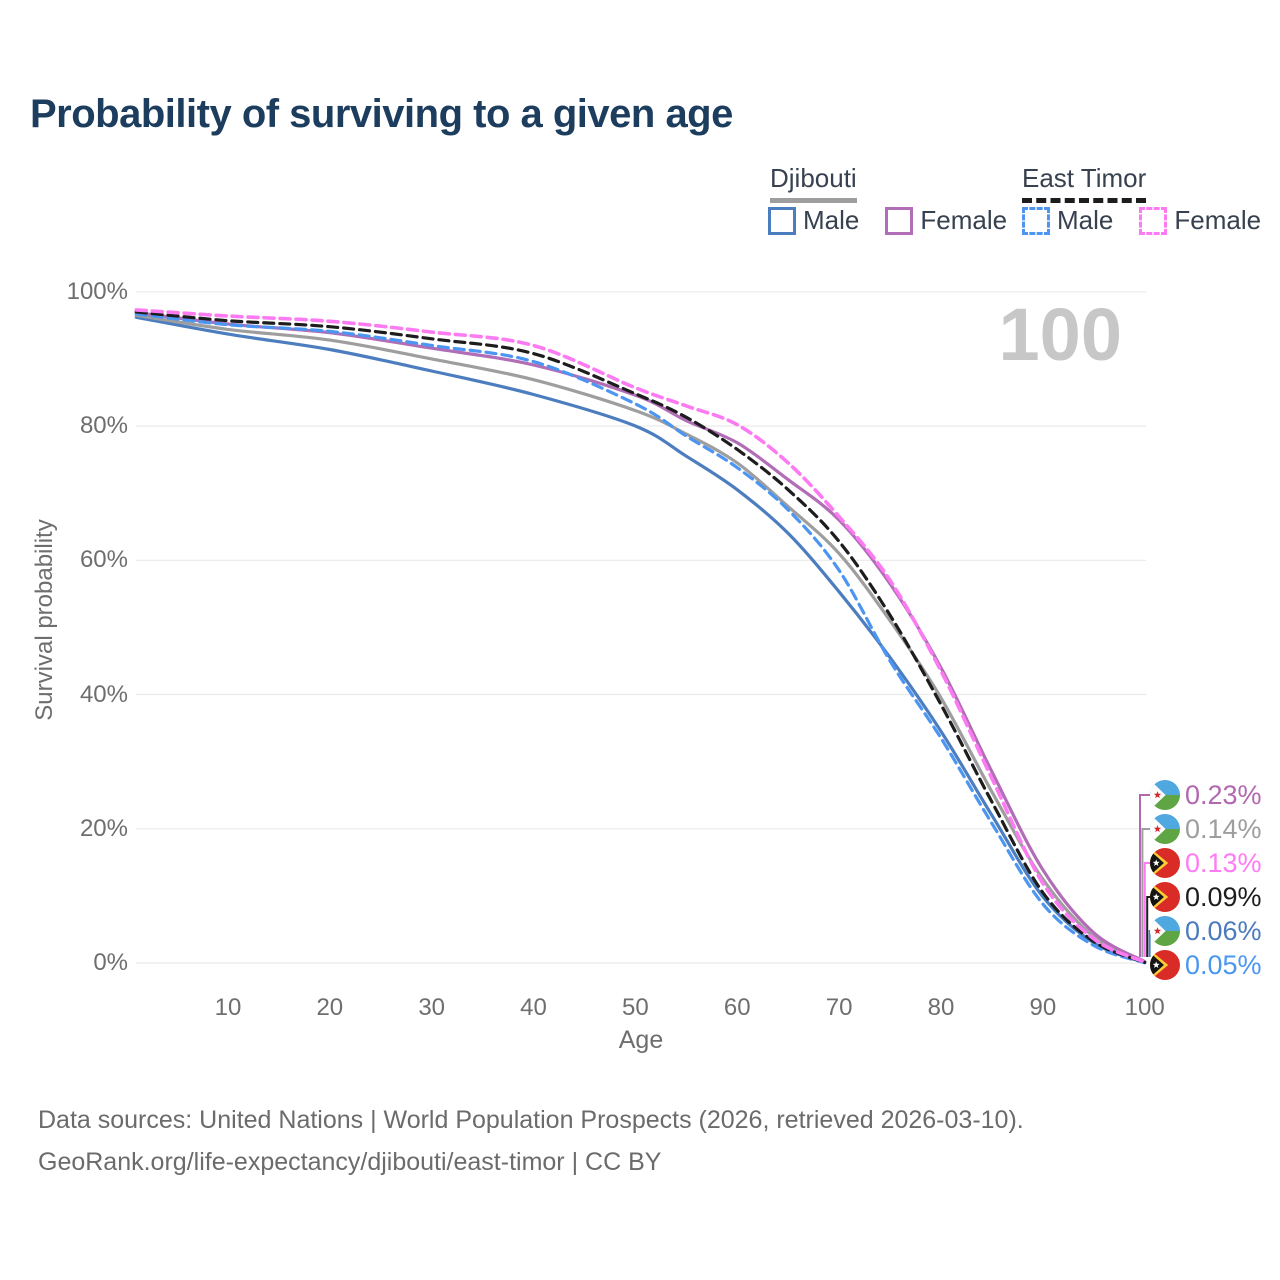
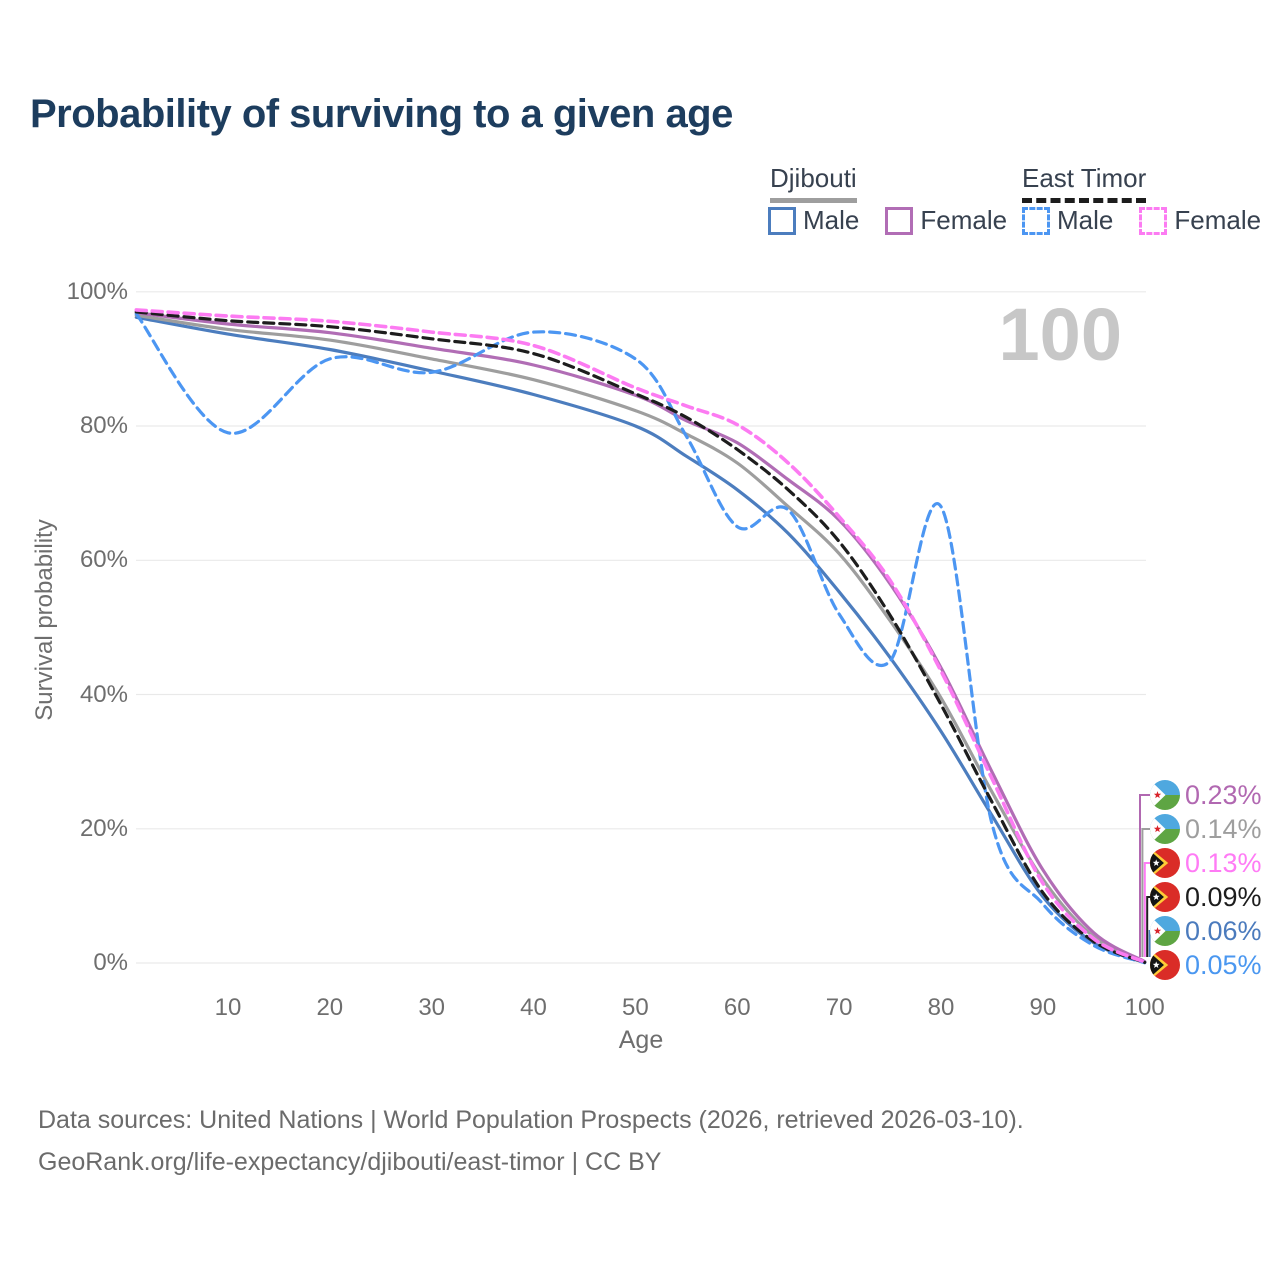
East Timor Male/10: 95% -> 79%
East Timor Male/20: 94% -> 90%
East Timor Male/30: 92% -> 88%
East Timor Male/40: 90% -> 94%
East Timor Male/50: 83% -> 90%
East Timor Male/60: 74% -> 65%
East Timor Male/70: 58% -> 52%
East Timor Male/80: 34% -> 68%
